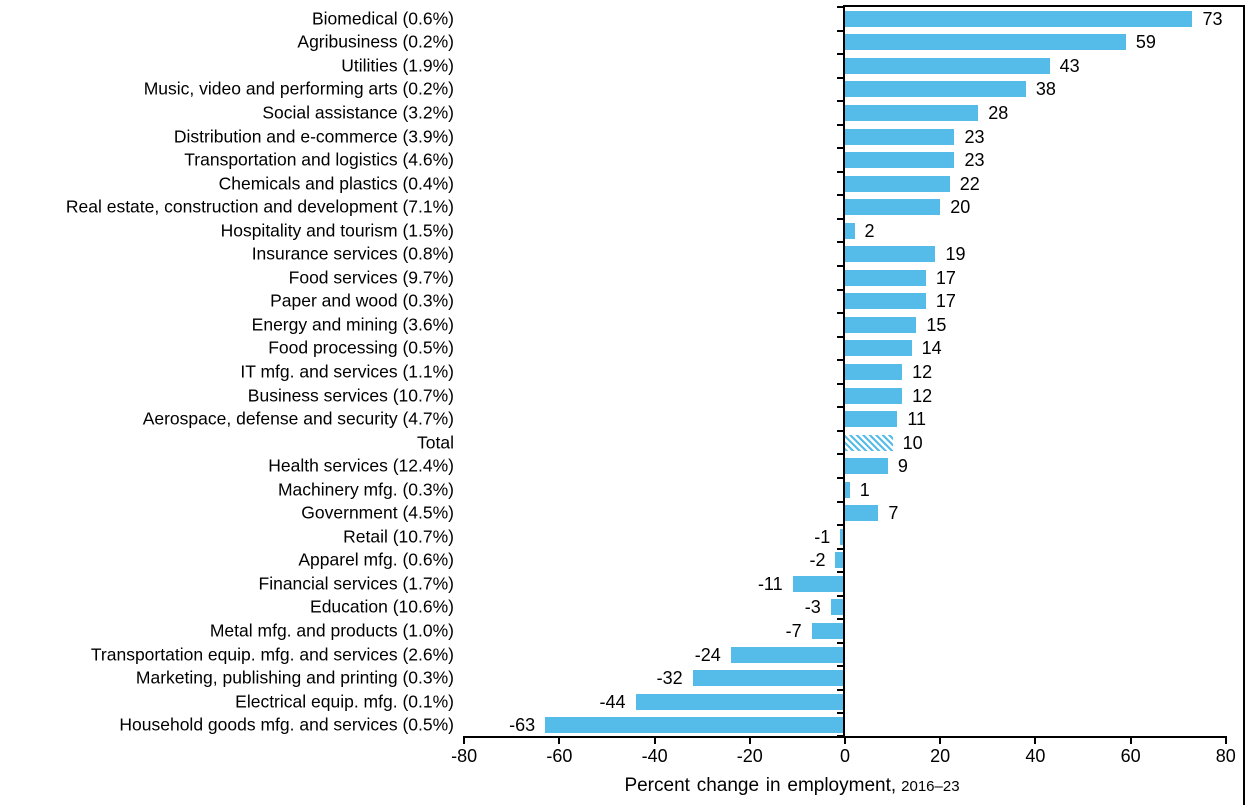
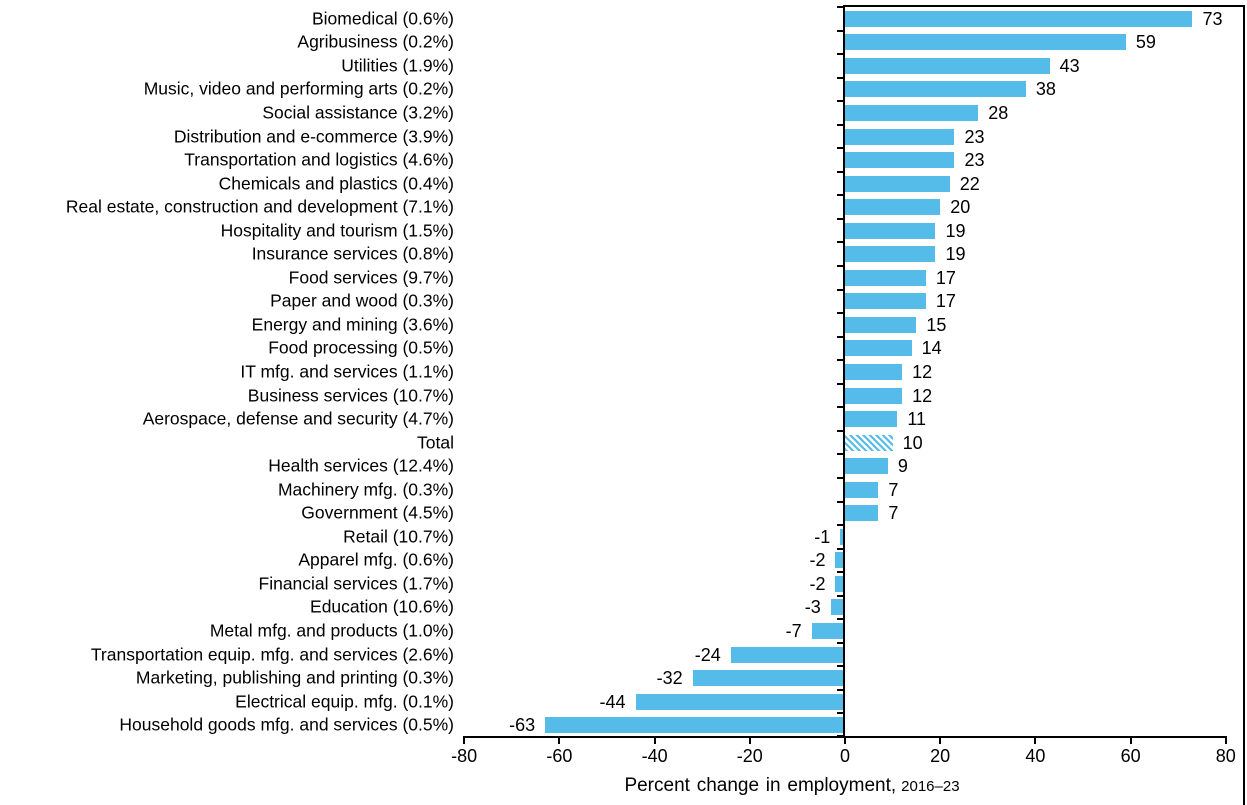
Hospitality and tourism (1.5%): 2 -> 19
Machinery mfg. (0.3%): 1 -> 7
Financial services (1.7%): -11 -> -2
